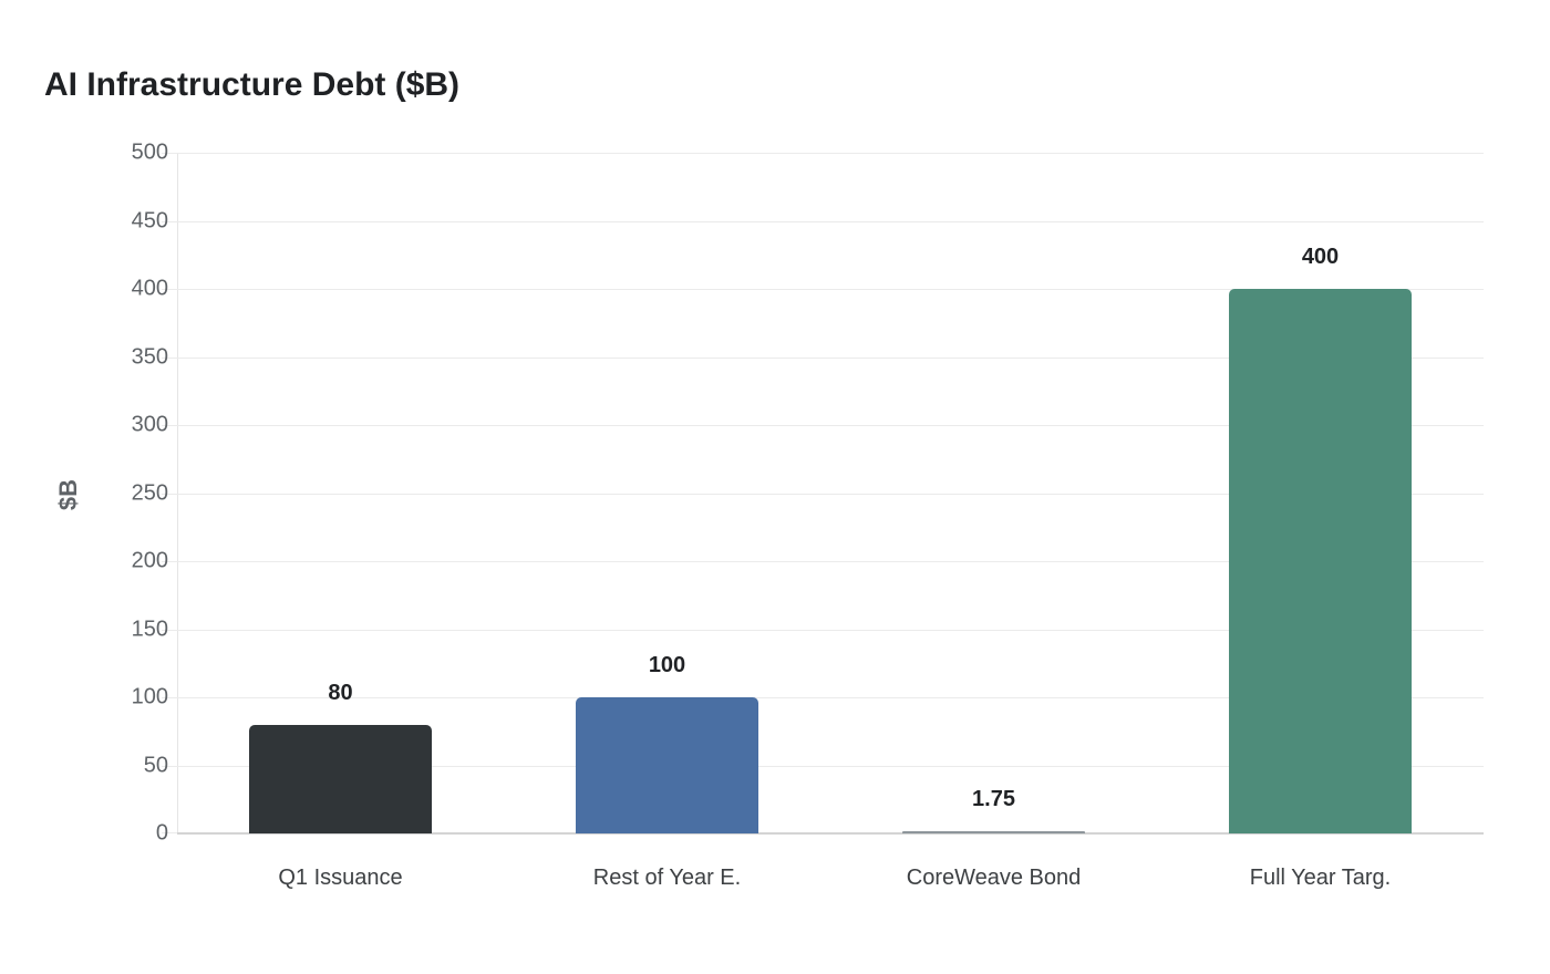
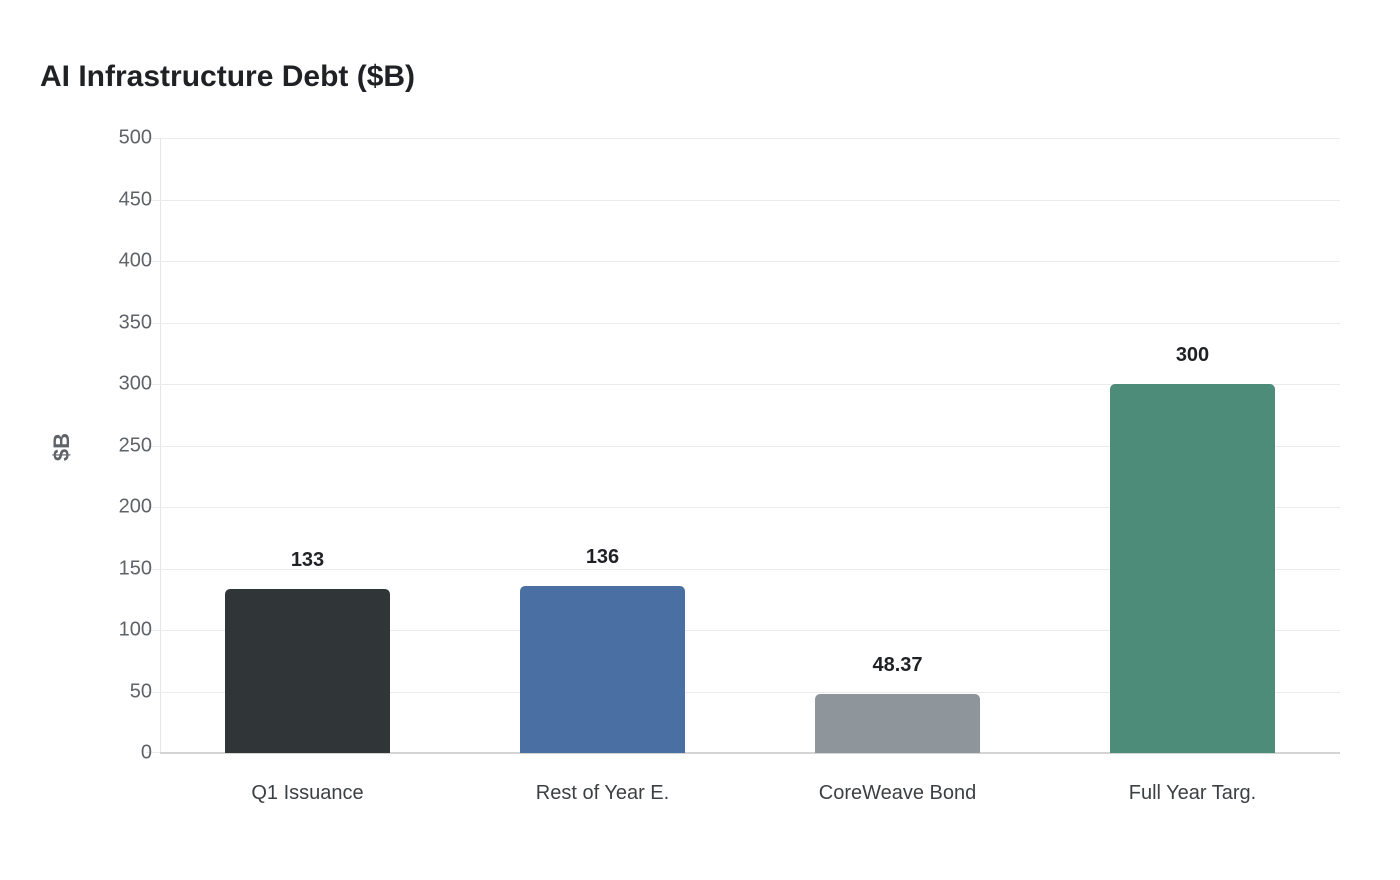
Q1 Issuance: 80 -> 133
Rest of Year E.: 100 -> 136
CoreWeave Bond: 1.75 -> 48.37
Full Year Targ.: 400 -> 300
